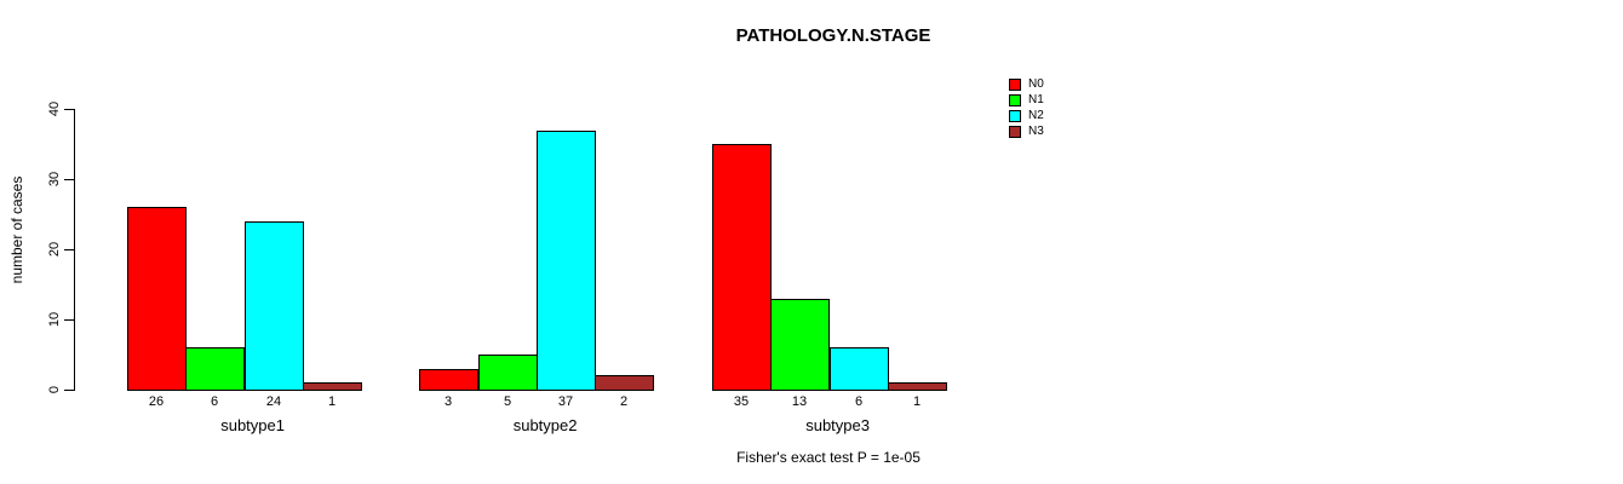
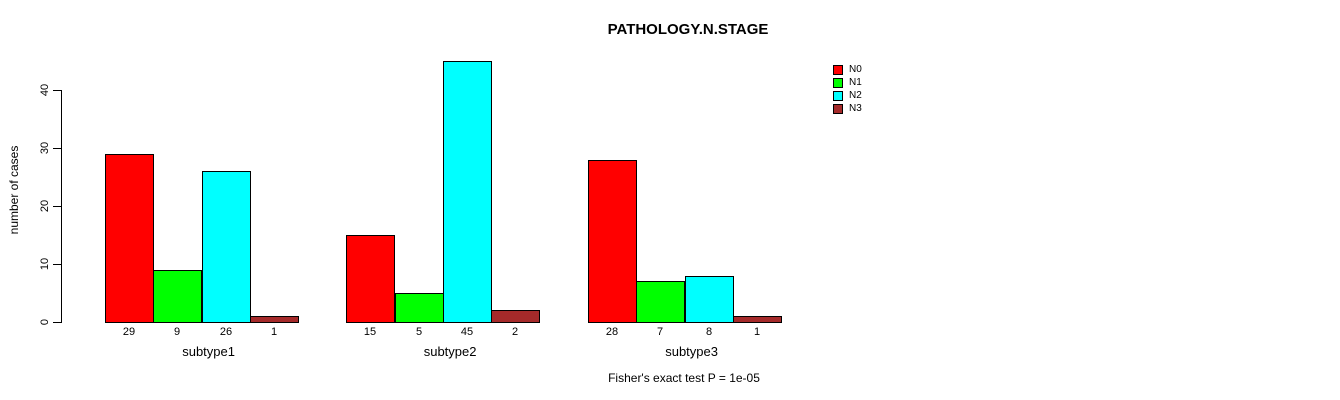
N0/subtype1: 26 -> 29
N1/subtype1: 6 -> 9
N2/subtype1: 24 -> 26
N0/subtype2: 3 -> 15
N2/subtype2: 37 -> 45
N0/subtype3: 35 -> 28
N1/subtype3: 13 -> 7
N2/subtype3: 6 -> 8
